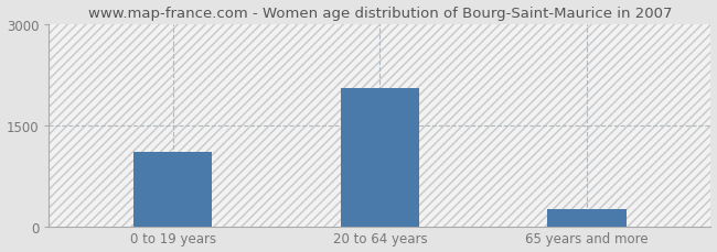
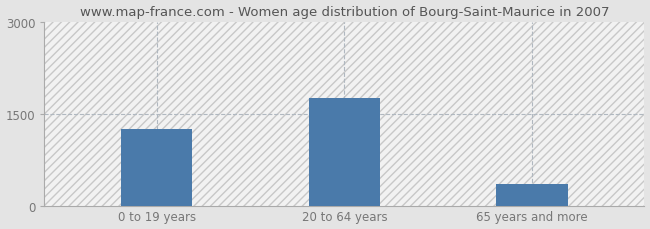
0 to 19 years: 1100 -> 1250
20 to 64 years: 2040 -> 1750
65 years and more: 260 -> 350
